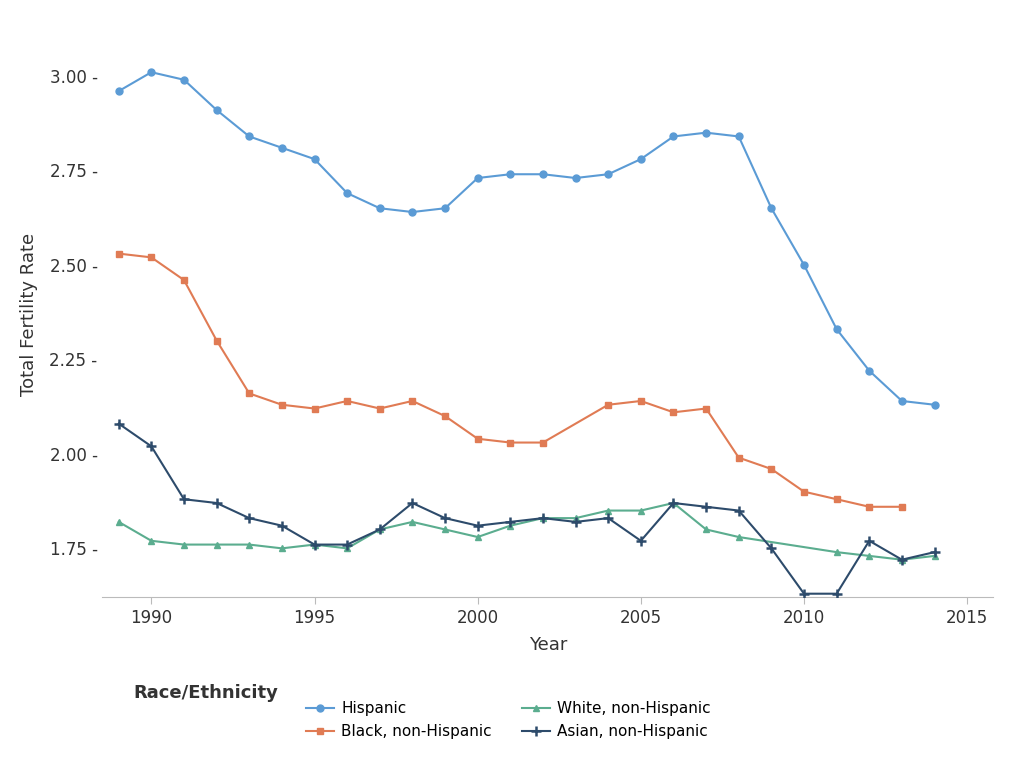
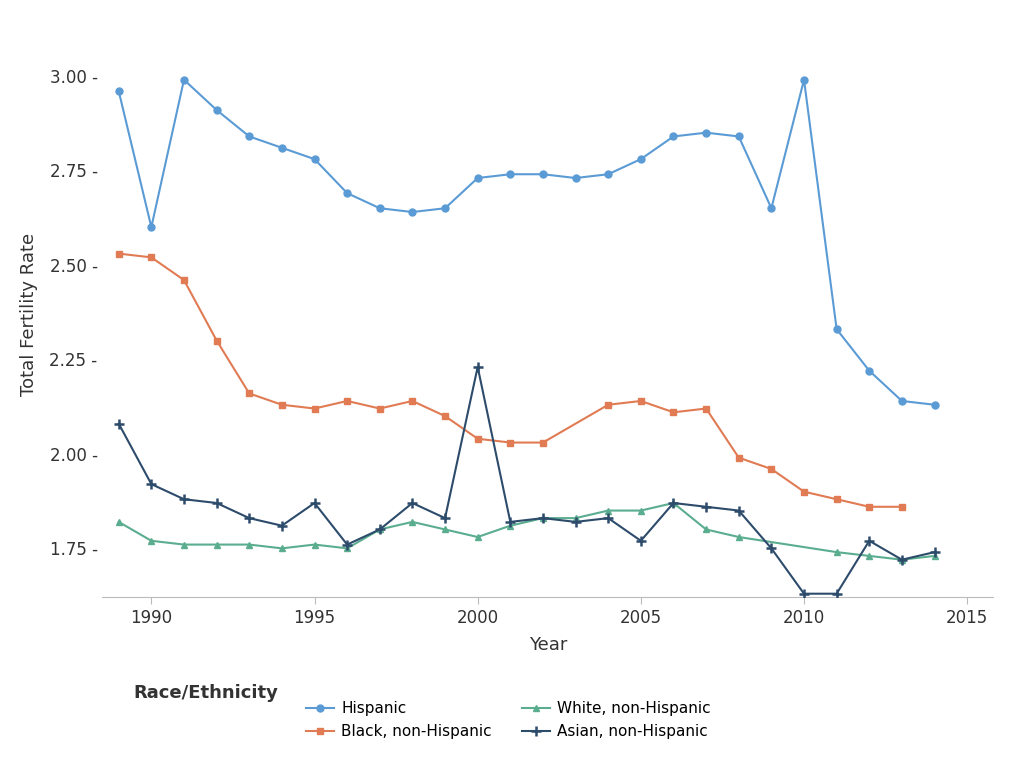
Hispanic/1990: 3.01 - -> 2.60 -
Asian, non-Hispanic/1990: 2.02 - -> 1.92 -
Asian, non-Hispanic/1995: 1.76 - -> 1.87 -
Asian, non-Hispanic/2000: 1.81 - -> 2.23 -
Hispanic/2010: 2.50 - -> 2.99 -
